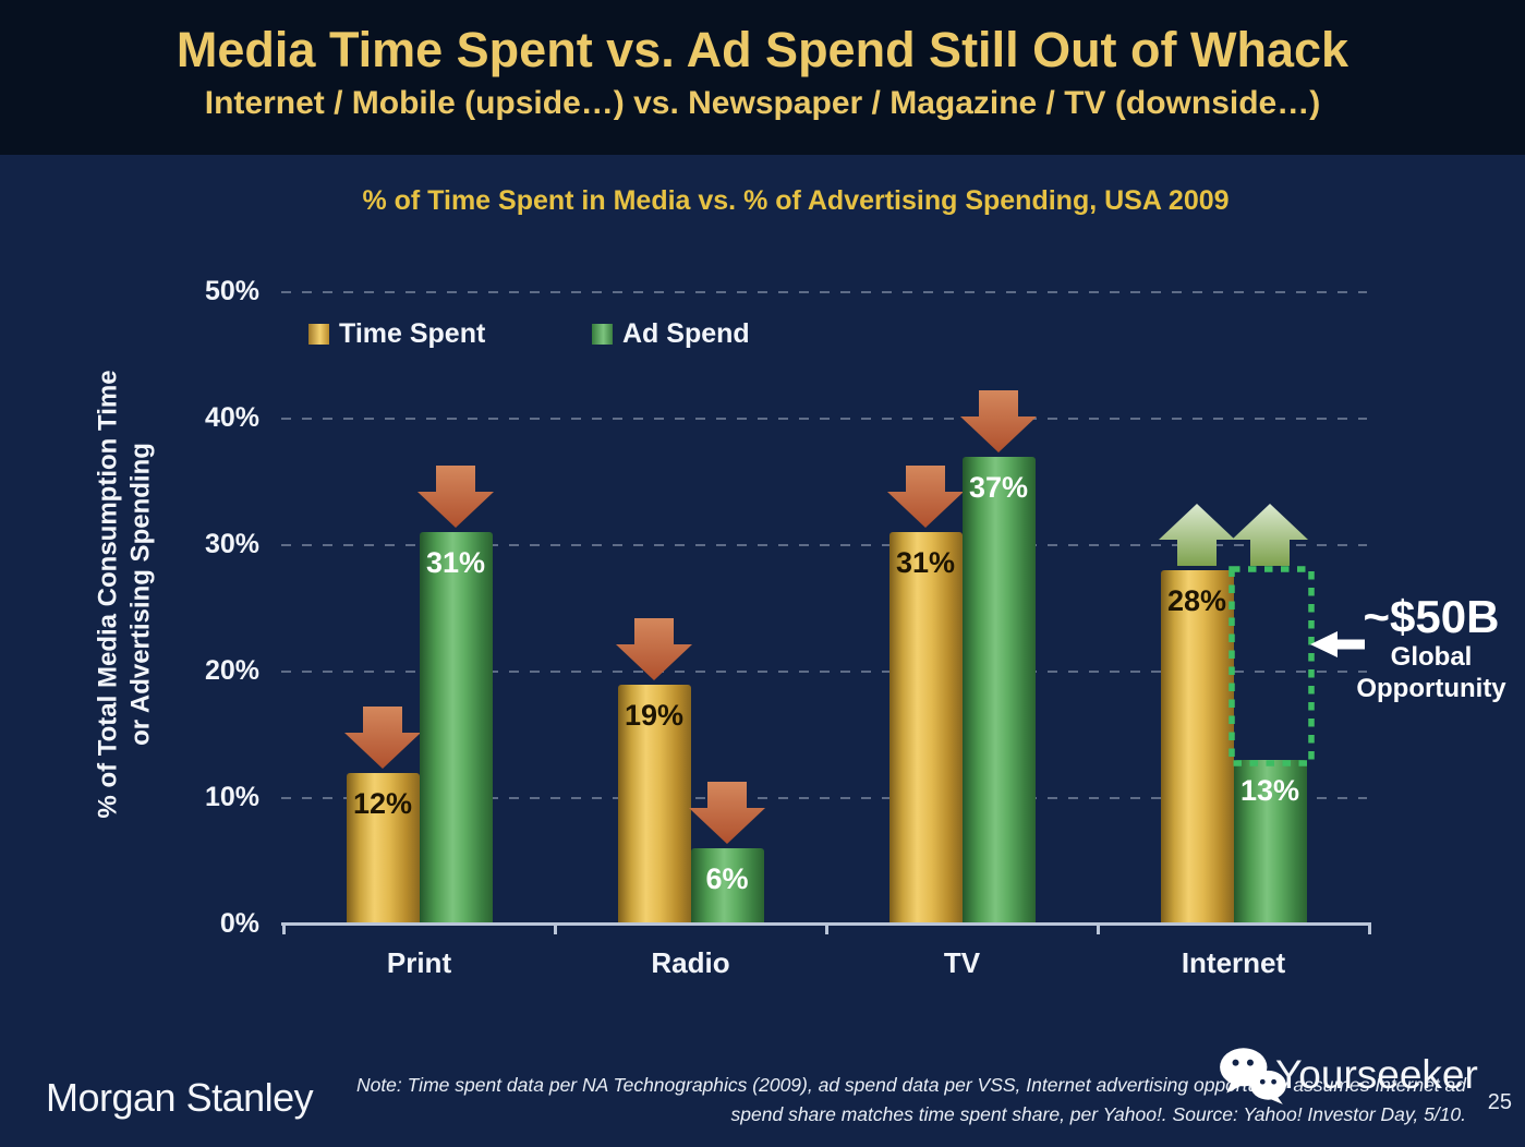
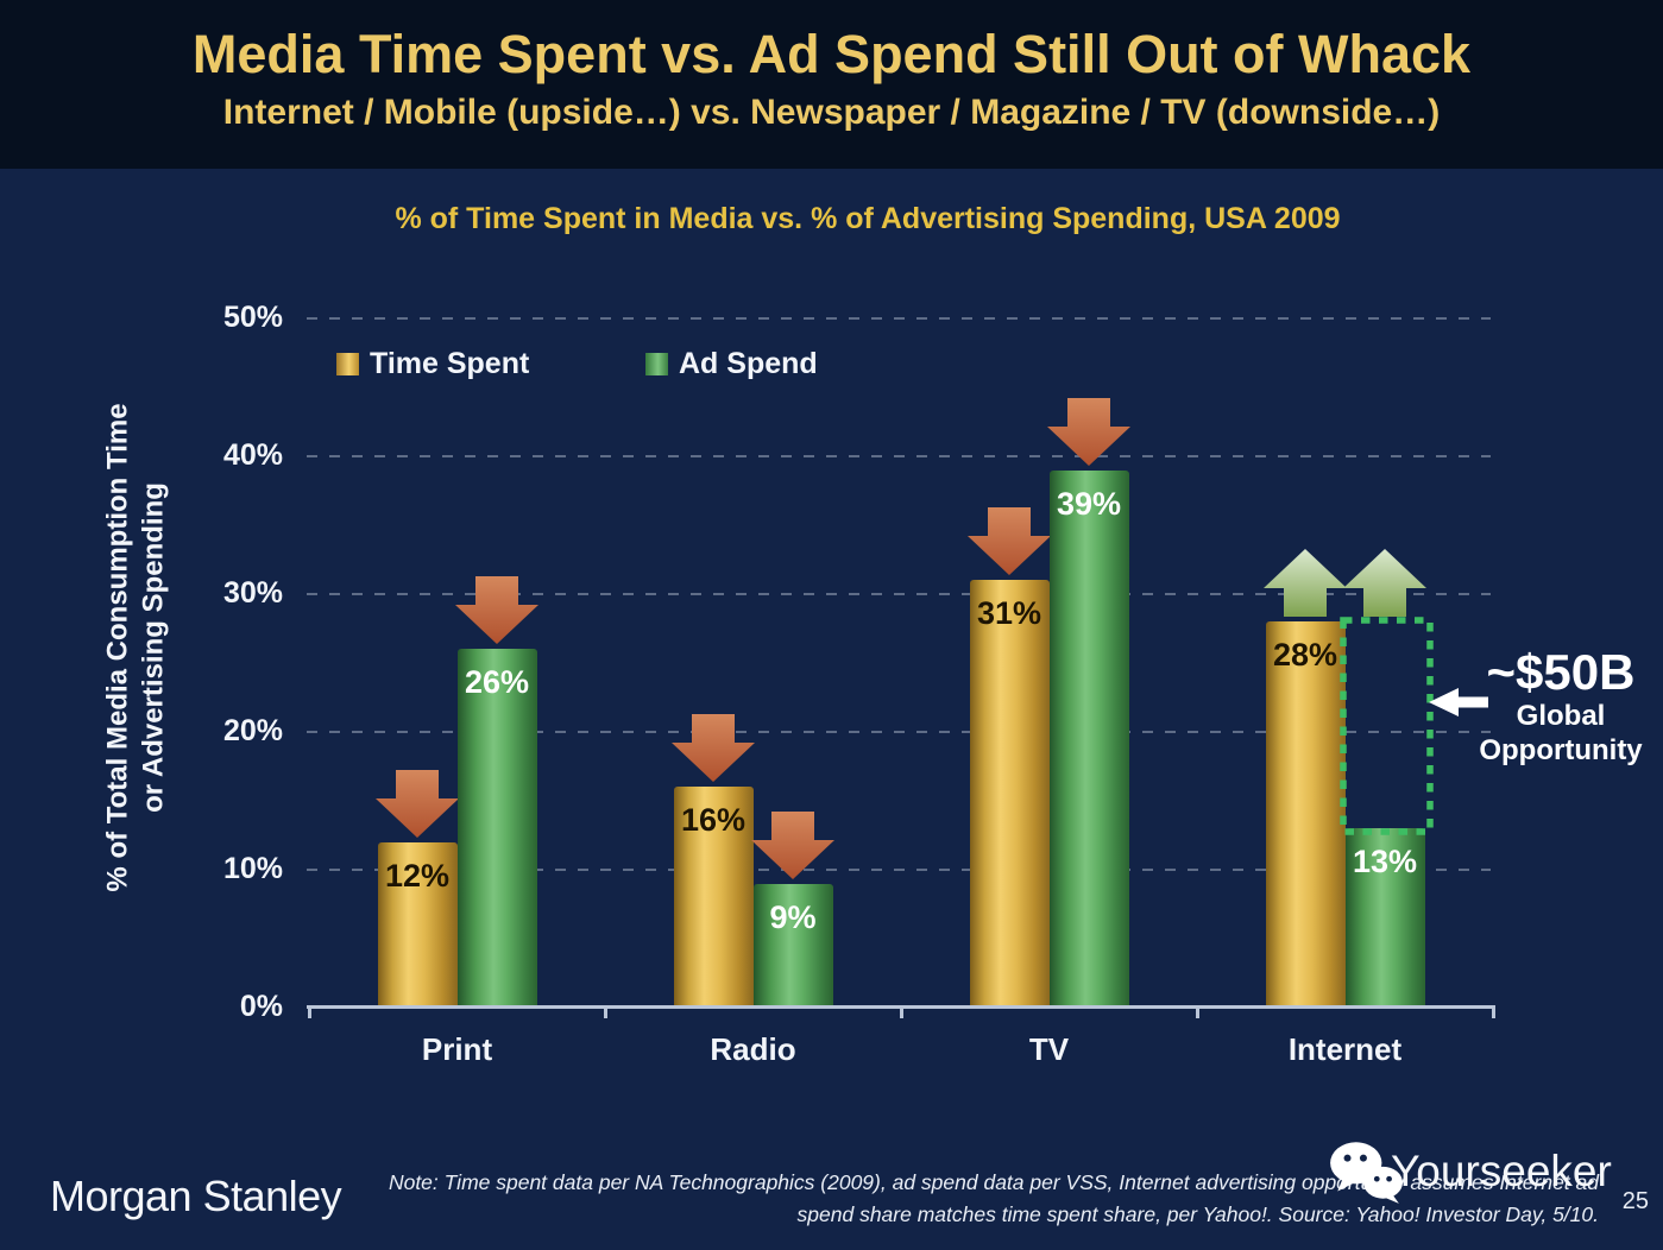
Ad Spend/Print: 31% -> 26%
Time Spent/Radio: 19% -> 16%
Ad Spend/Radio: 6% -> 9%
Ad Spend/TV: 37% -> 39%
